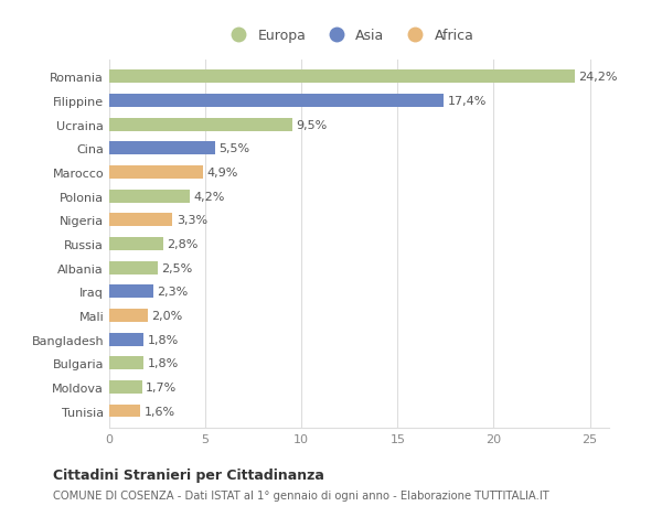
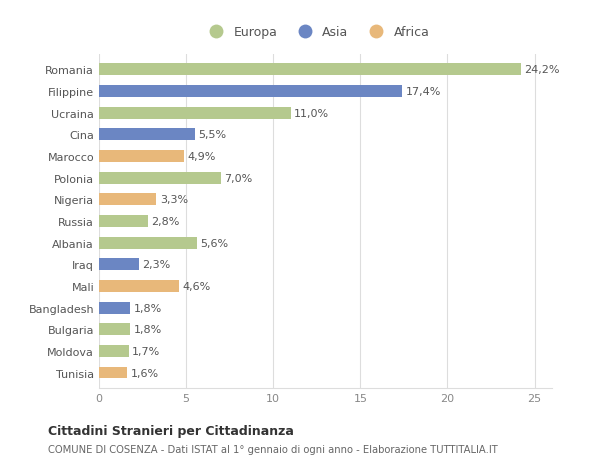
Ucraina: 9,5% -> 11,0%
Polonia: 4,2% -> 7,0%
Albania: 2,5% -> 5,6%
Mali: 2,0% -> 4,6%
